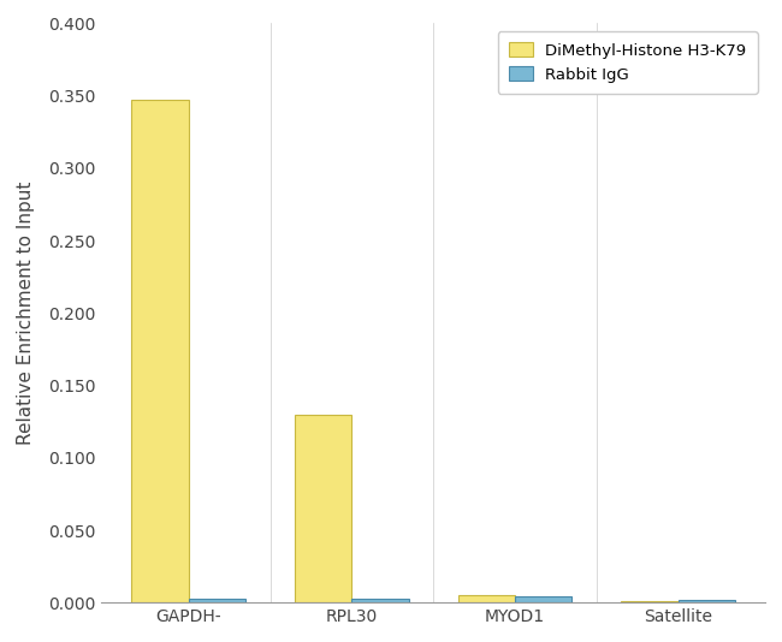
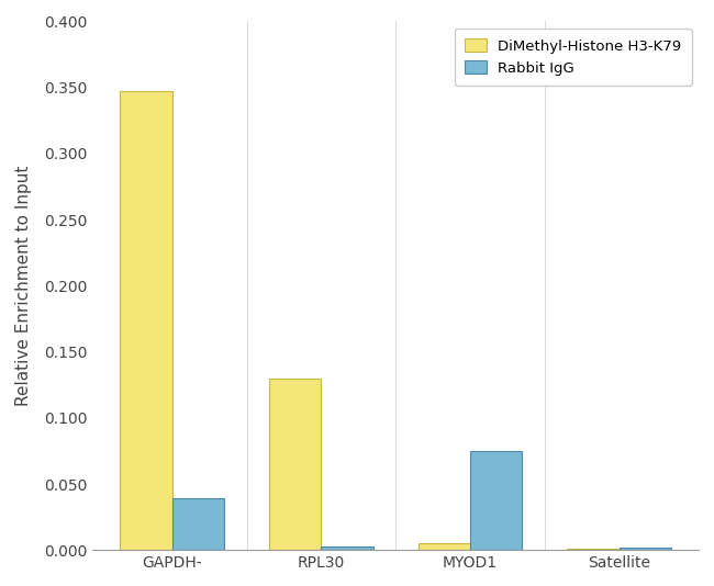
Rabbit IgG/GAPDH-: 0.003 -> 0.039
Rabbit IgG/MYOD1: 0.004 -> 0.075
